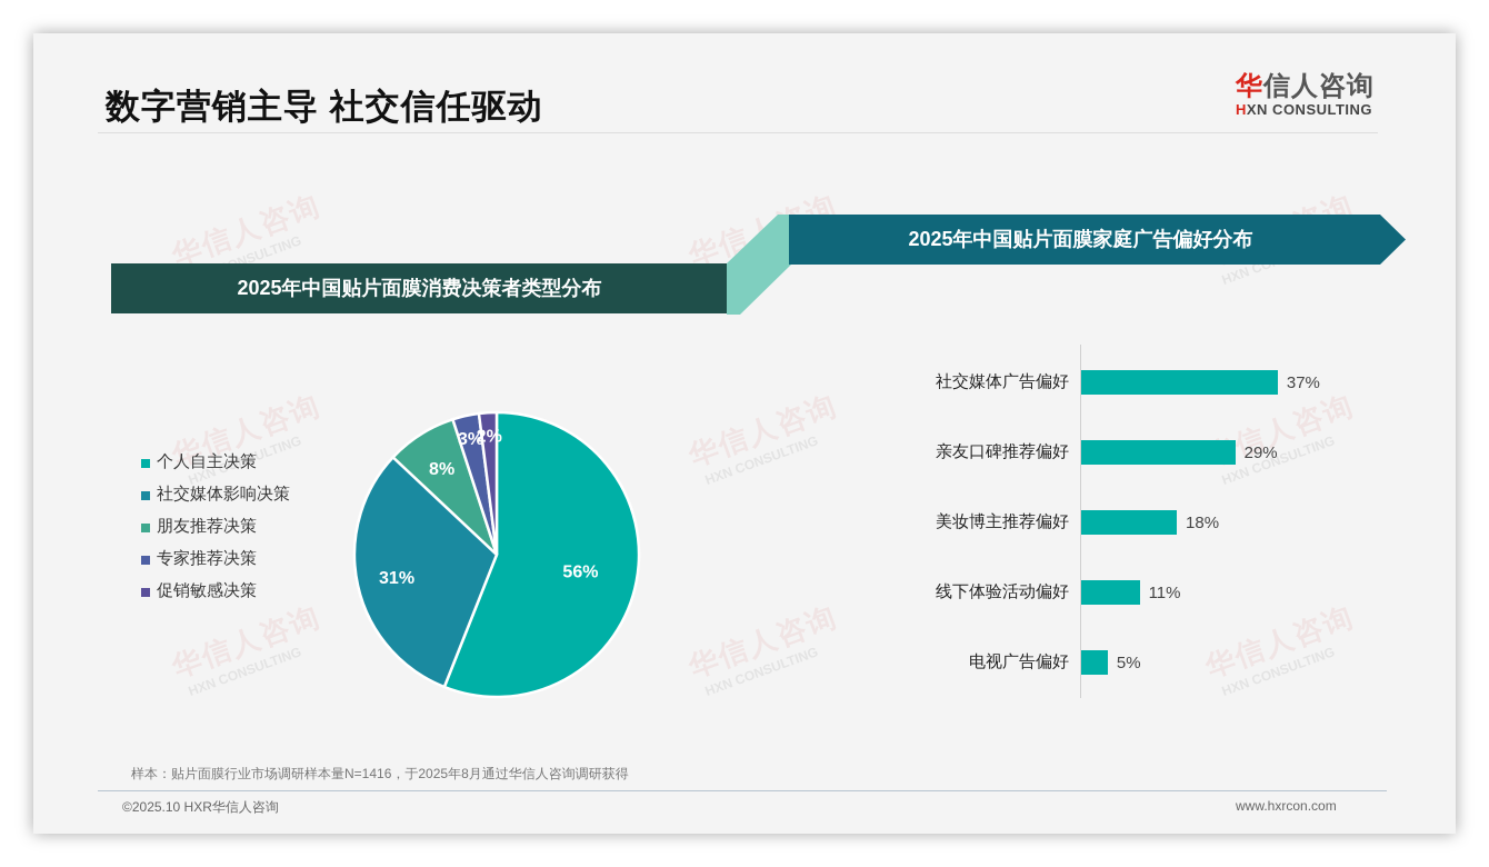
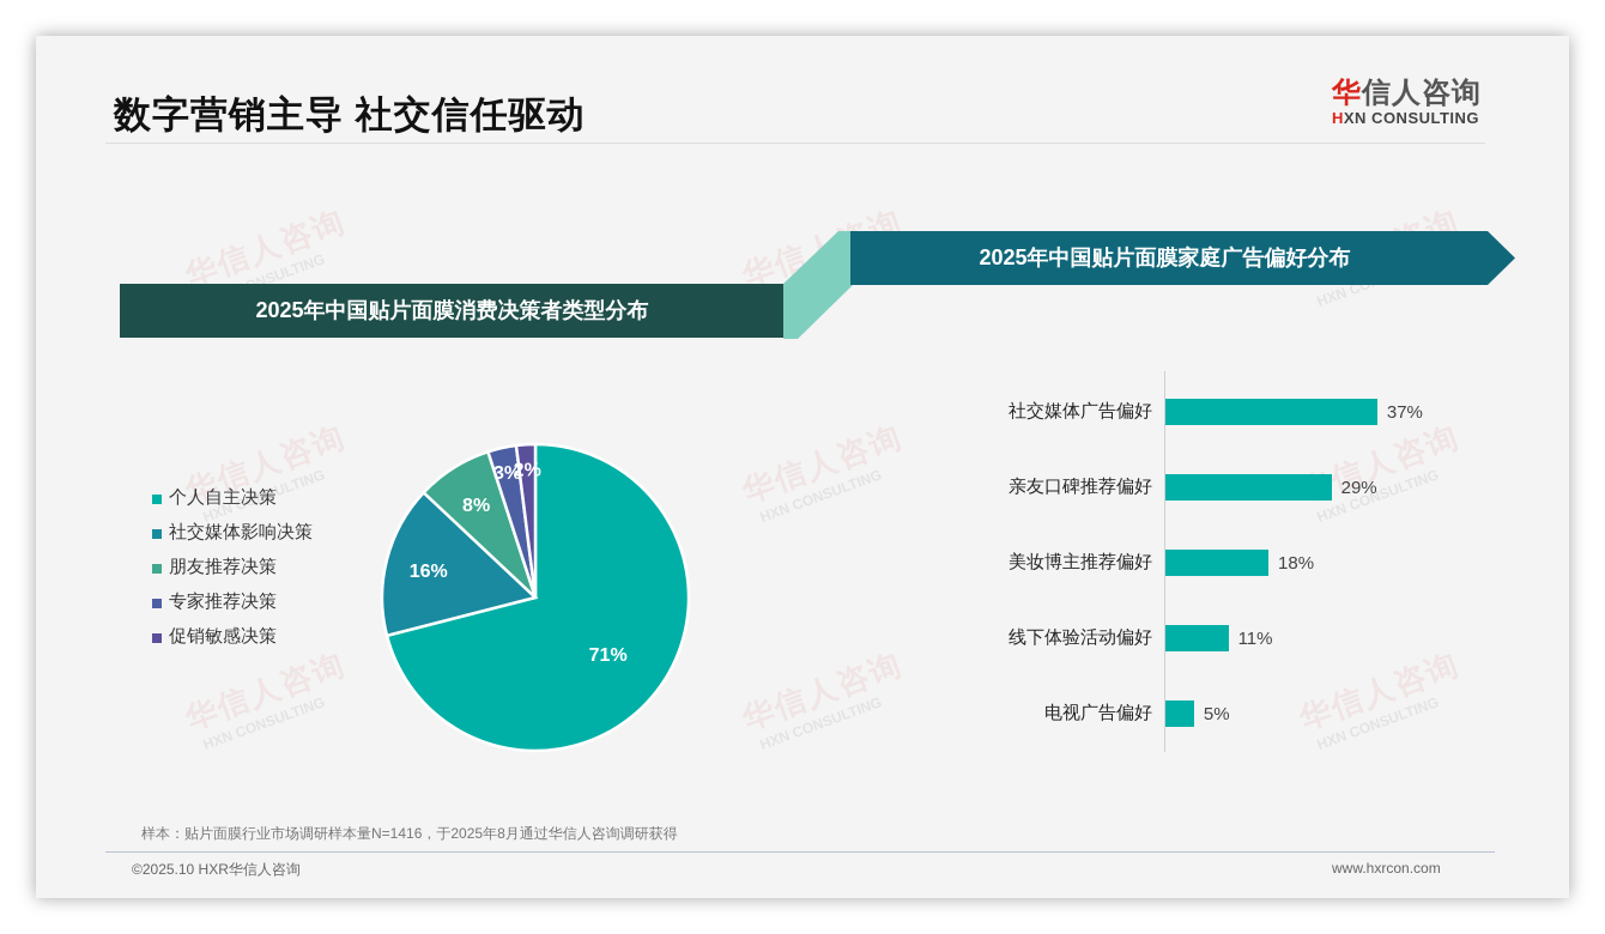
2025年中国贴片面膜消费决策者类型分布/个人自主决策: 56% -> 71%
2025年中国贴片面膜消费决策者类型分布/社交媒体影响决策: 31% -> 16%
